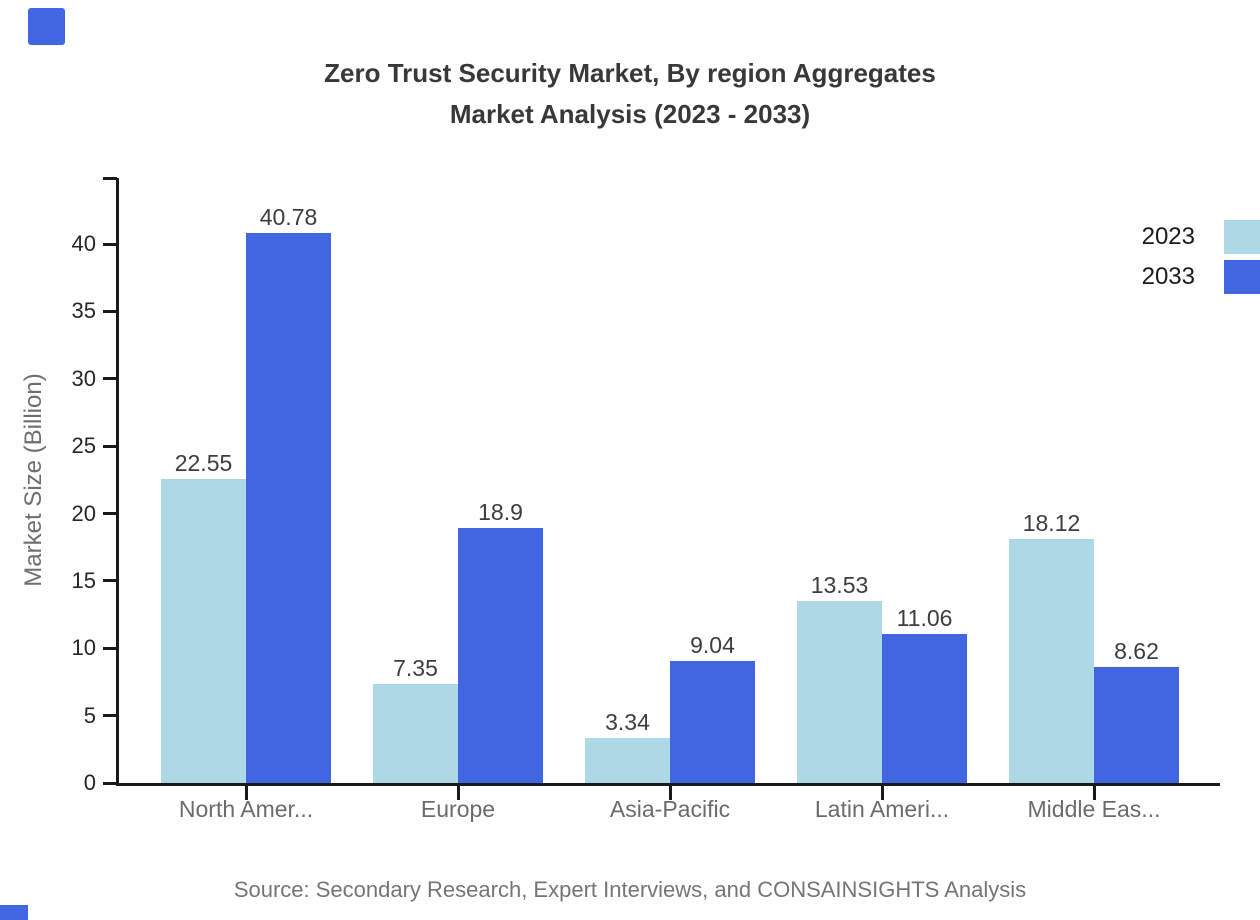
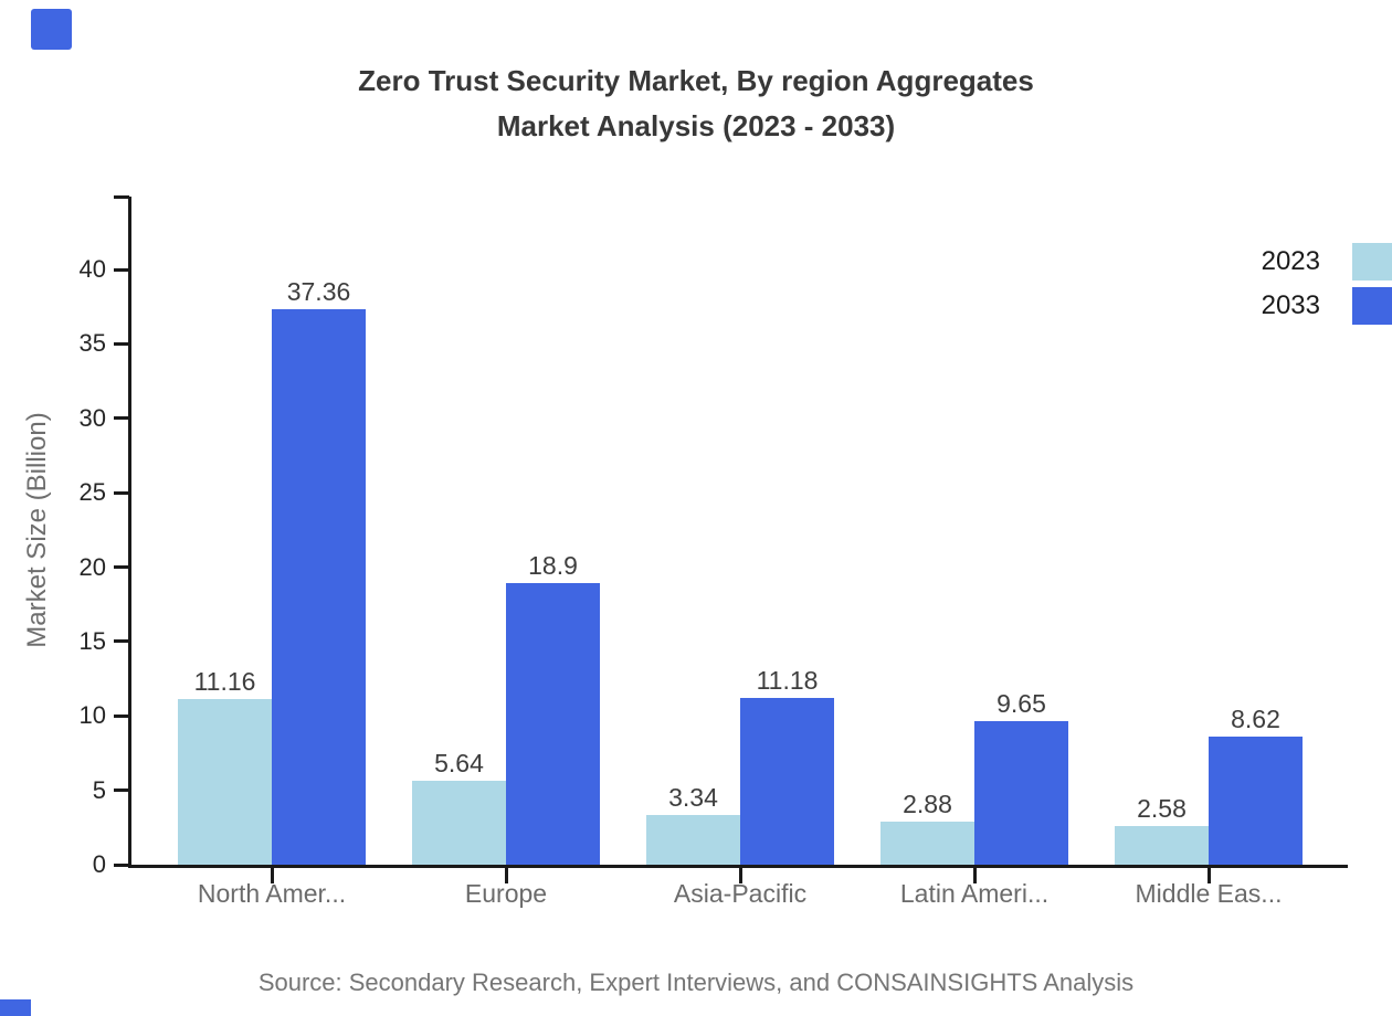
2023/North Amer...: 22.55 -> 11.16
2033/North Amer...: 40.78 -> 37.36
2023/Europe: 7.35 -> 5.64
2033/Asia-Pacific: 9.04 -> 11.18
2023/Latin Ameri...: 13.53 -> 2.88
2033/Latin Ameri...: 11.06 -> 9.65
2023/Middle Eas...: 18.12 -> 2.58
